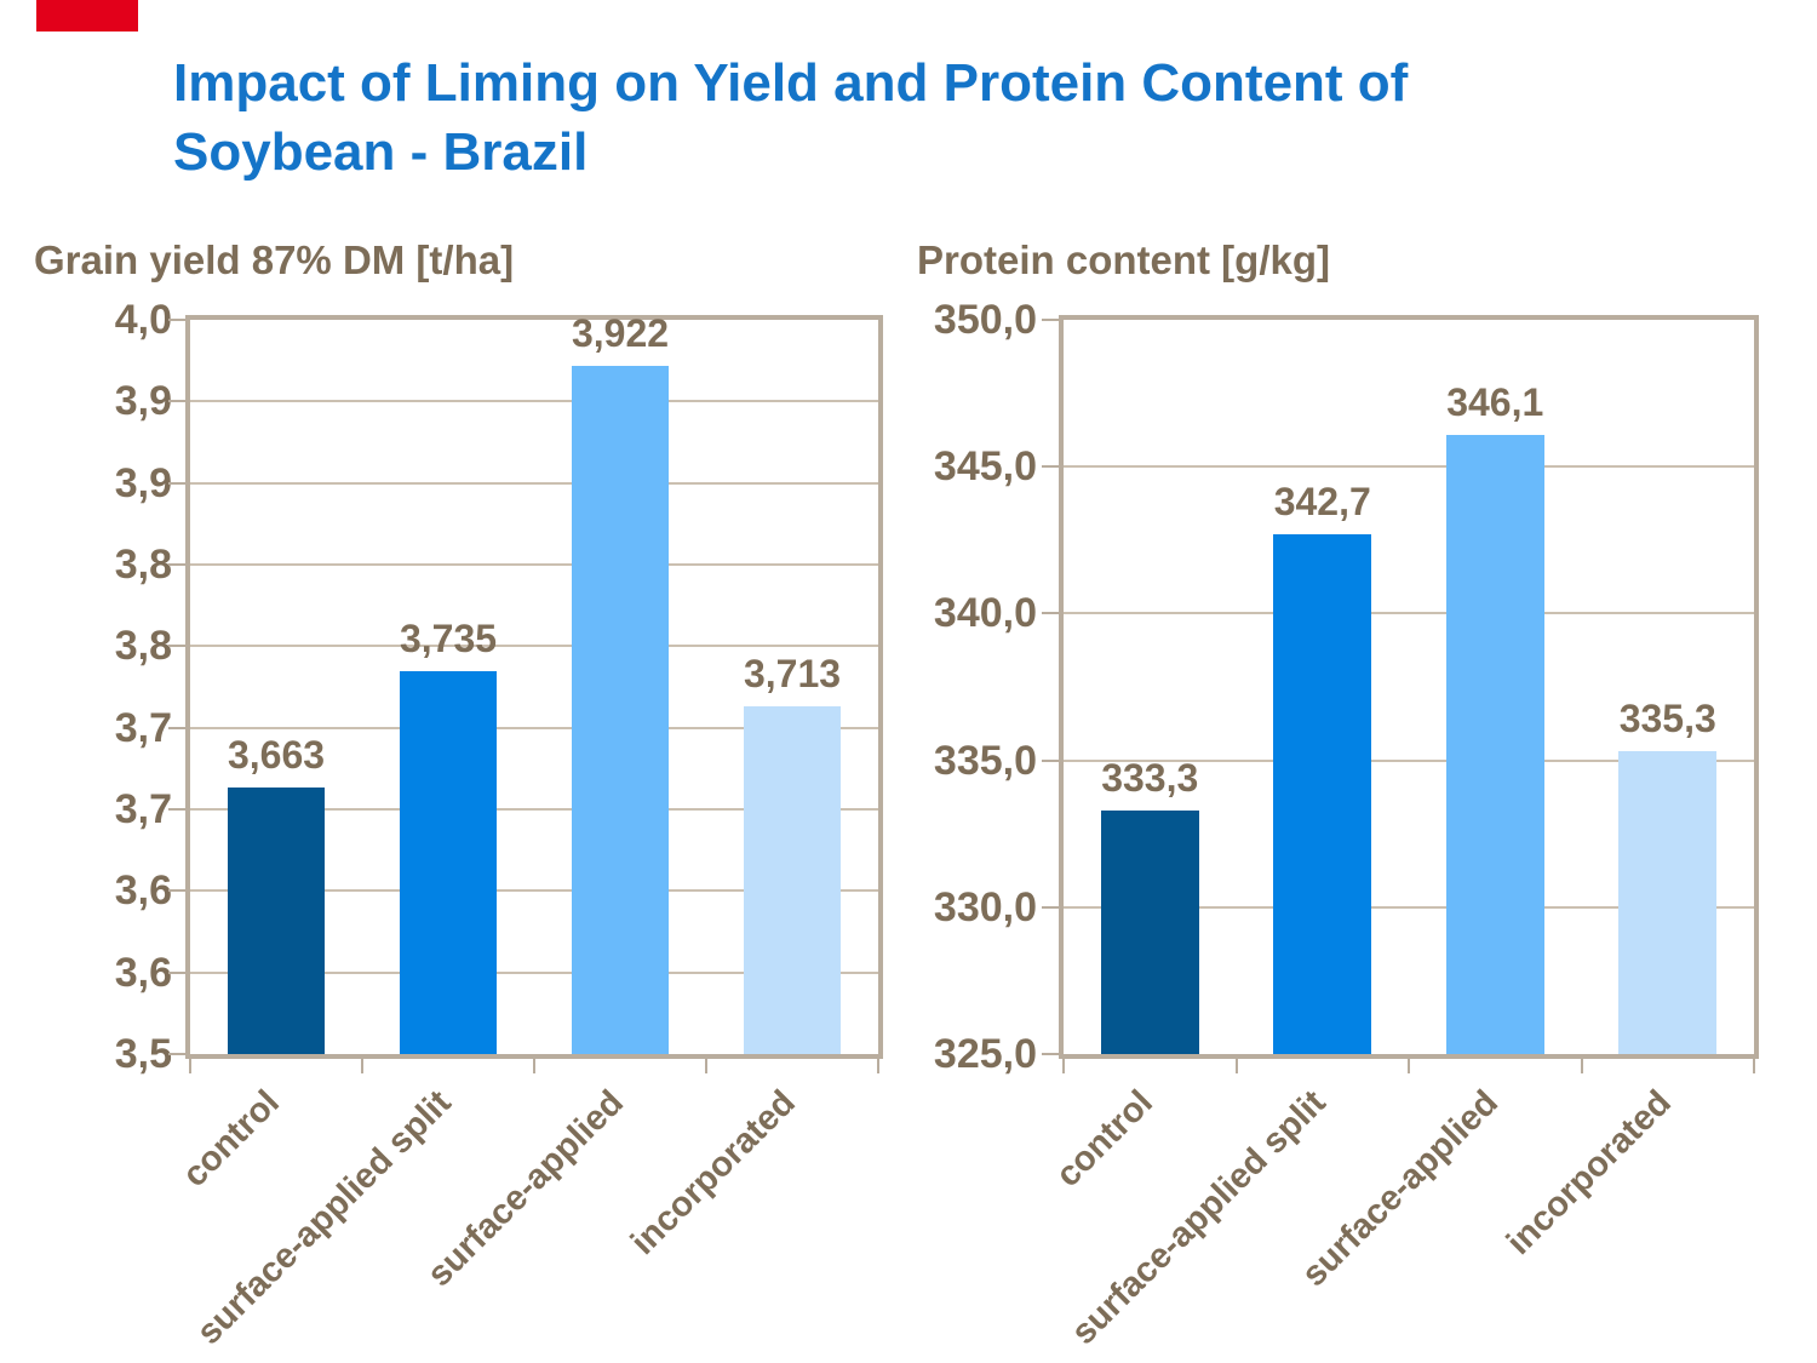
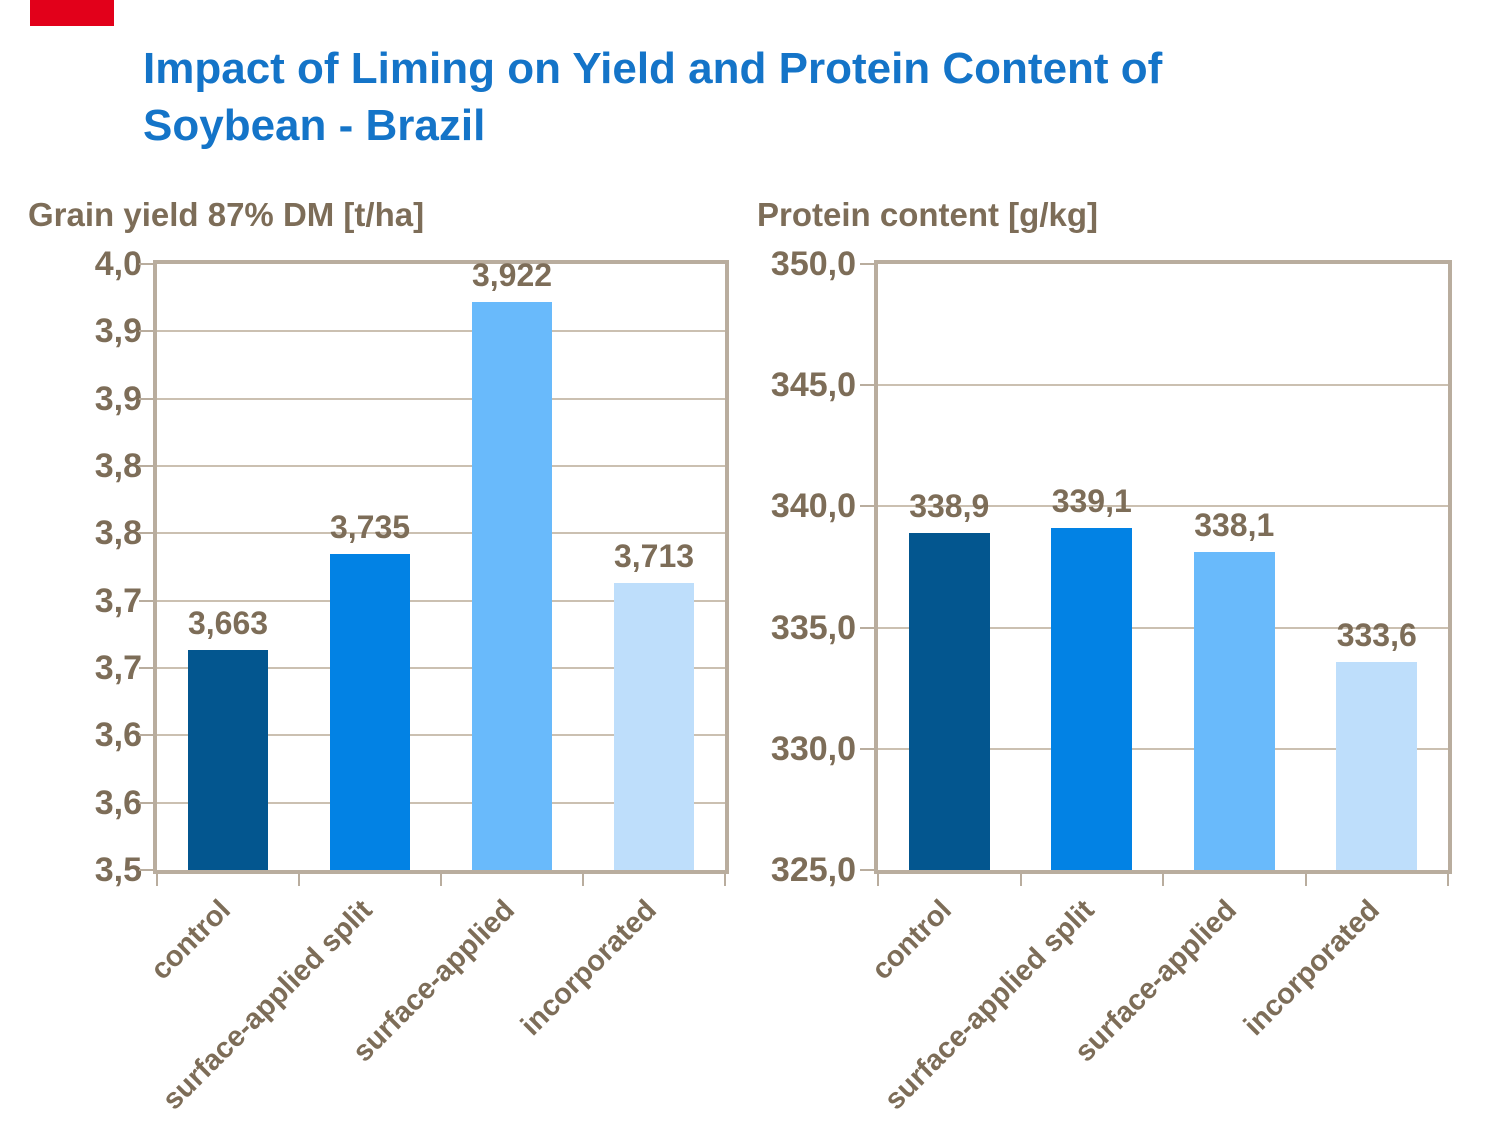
Protein content [g/kg]/control: 333,3 -> 338,9
Protein content [g/kg]/surface-applied split: 342,7 -> 339,1
Protein content [g/kg]/surface-applied: 346,1 -> 338,1
Protein content [g/kg]/incorporated: 335,3 -> 333,6
